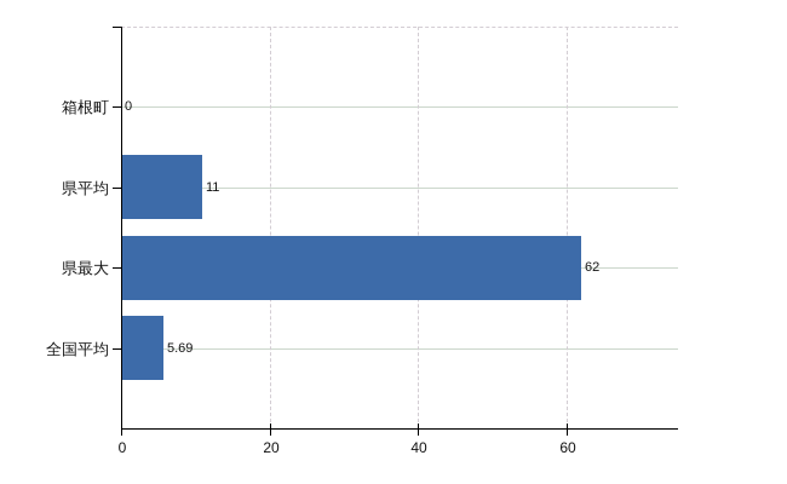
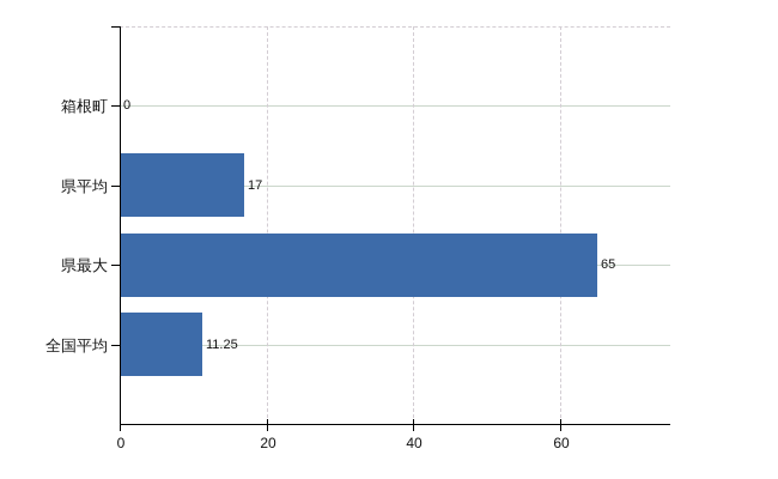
県平均: 11 -> 17
県最大: 62 -> 65
全国平均: 5.69 -> 11.25
